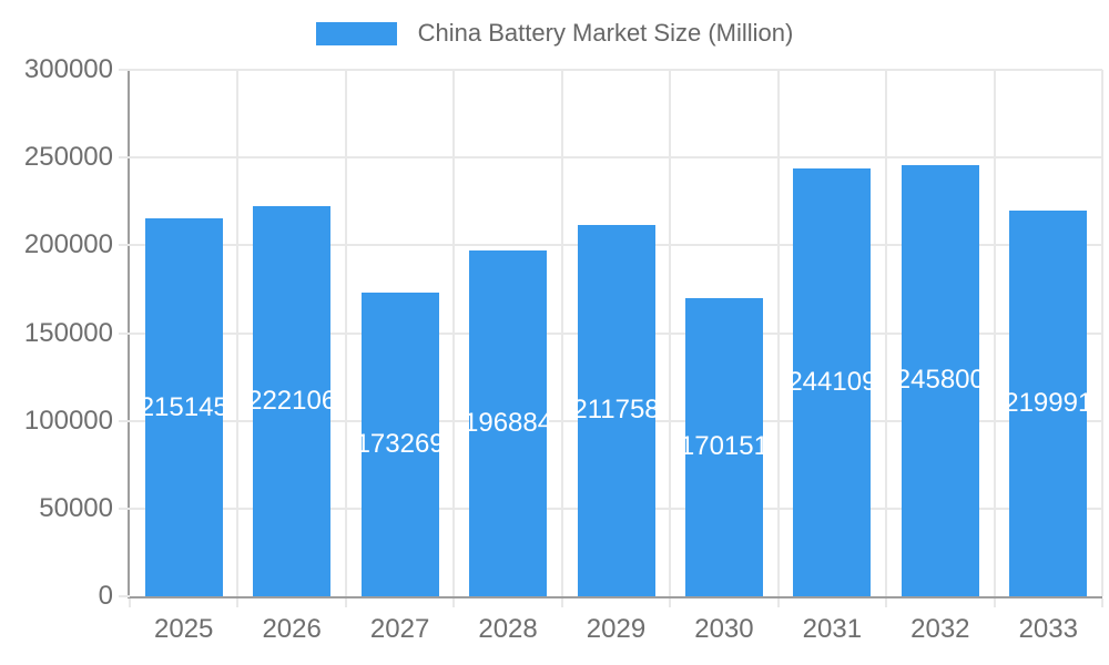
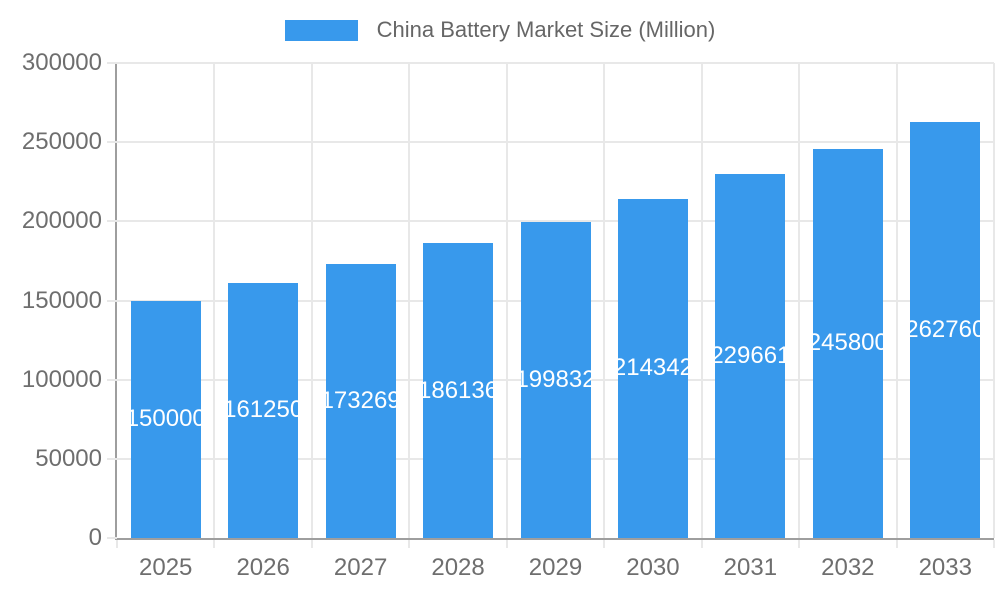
2025: 215145 -> 150000
2026: 222106 -> 161250
2028: 196884 -> 186136
2029: 211758 -> 199832
2030: 170151 -> 214342
2031: 244109 -> 229661
2033: 219991 -> 262760
